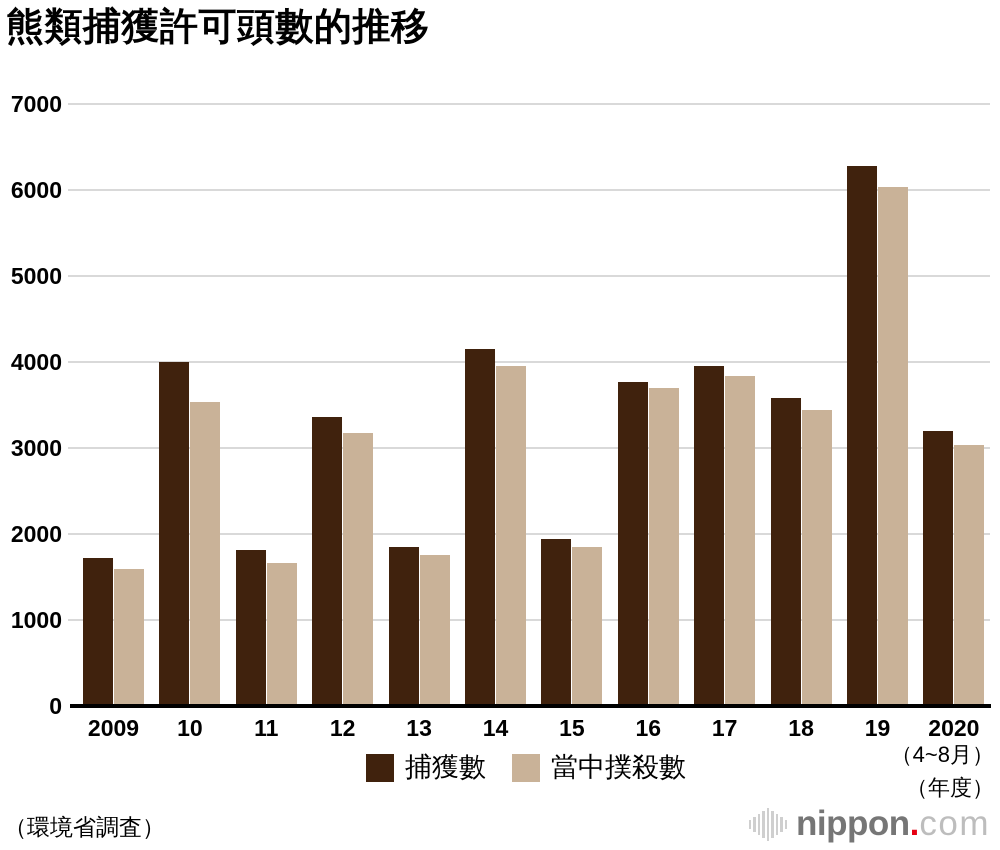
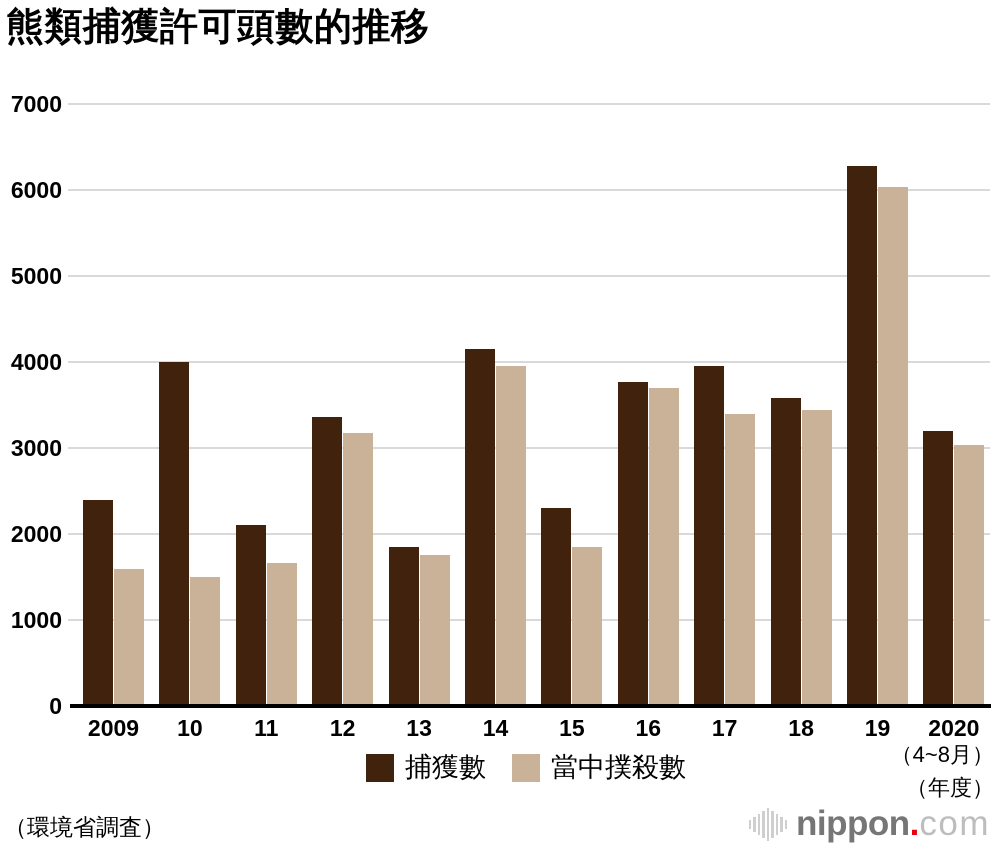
捕獲數/2009: 1700 -> 2400
當中撲殺數/10: 3500 -> 1500
捕獲數/11: 1800 -> 2100
捕獲數/15: 1900 -> 2300
當中撲殺數/17: 3800 -> 3400
